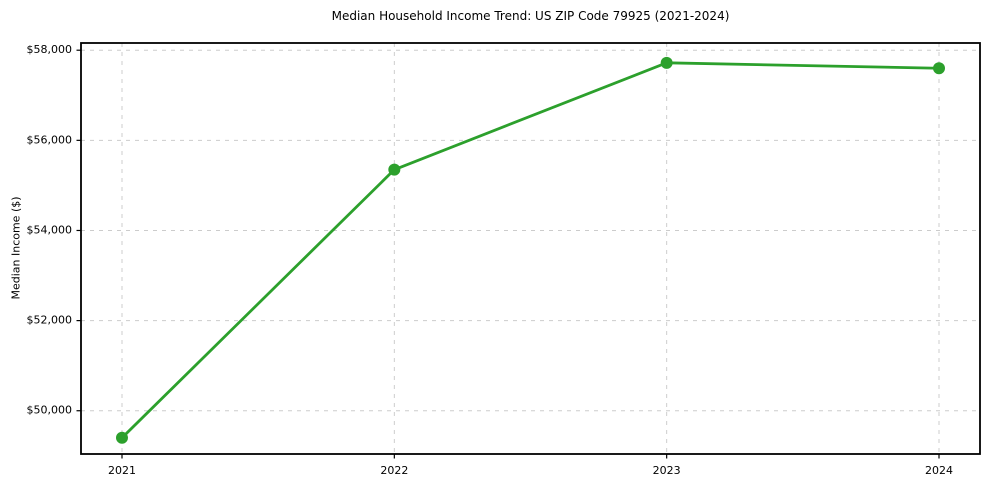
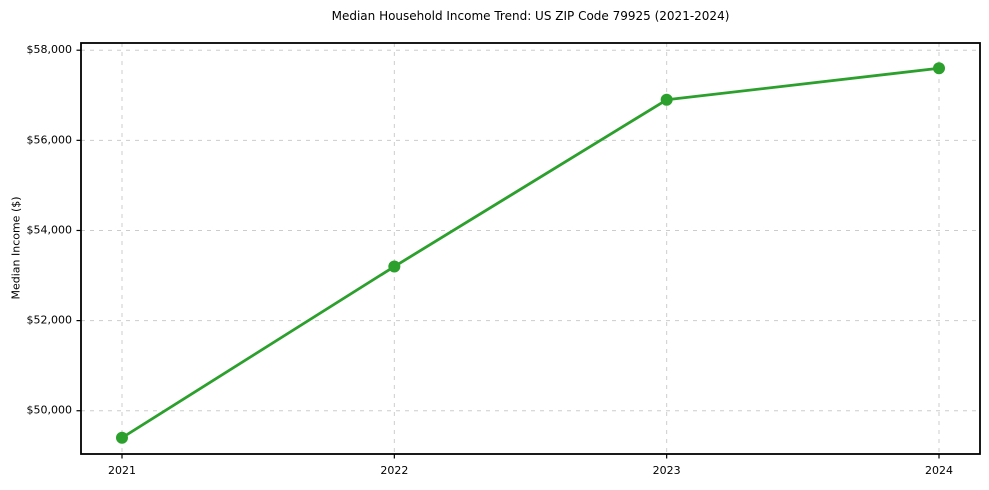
2022: $55400 -> $53200
2023: $57700 -> $56900
